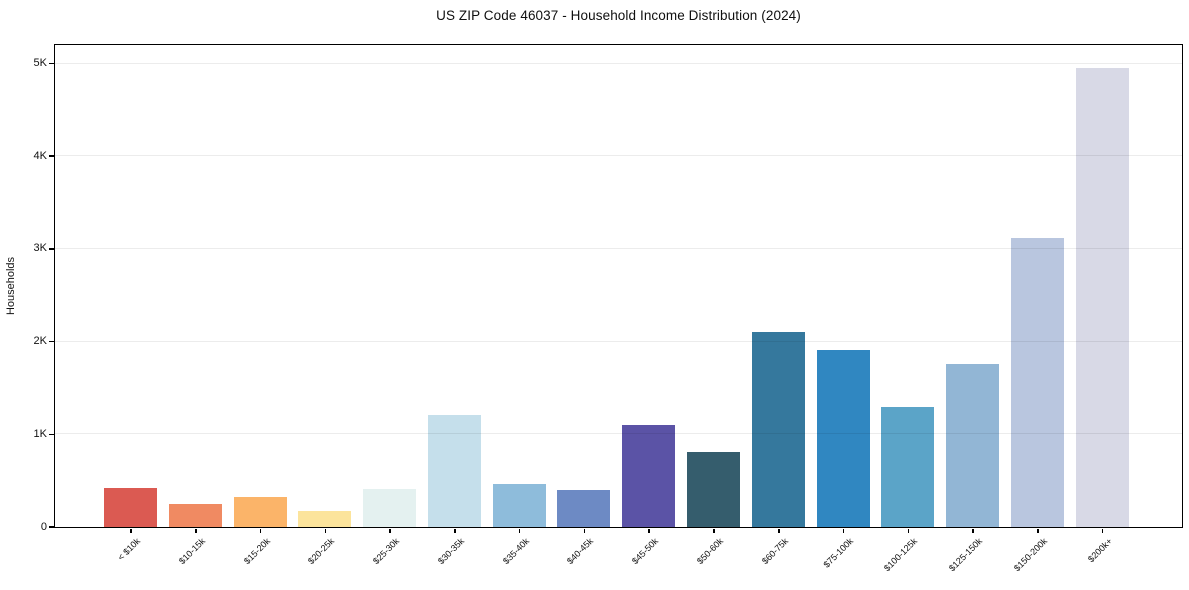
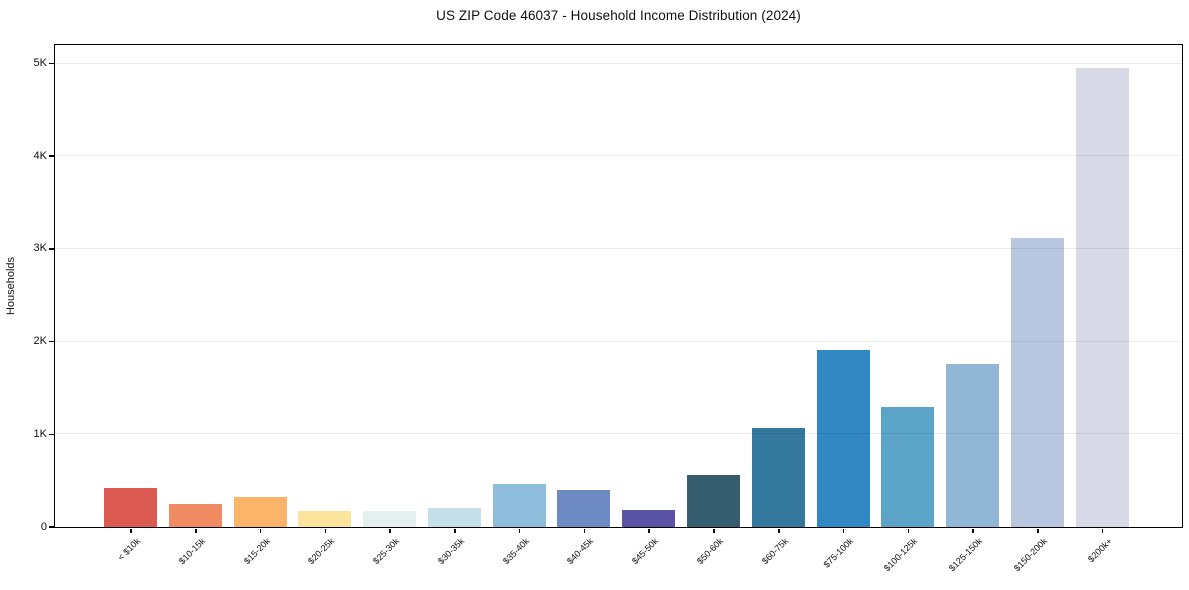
$25-30k: 0.4K -> 0.2K
$30-35k: 1.2K -> 0.2K
$45-50k: 1.1K -> 0.2K
$50-60k: 0.8K -> 0.6K
$60-75k: 2.1K -> 1.1K
